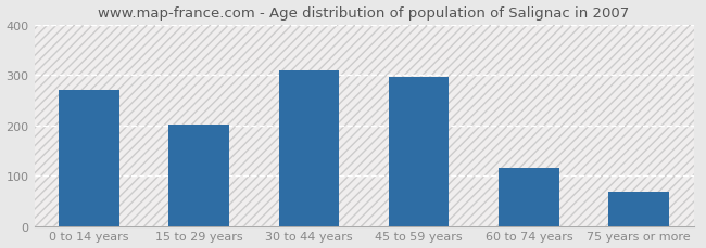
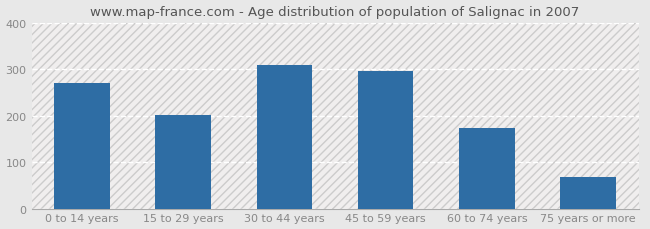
60 to 74 years: 115 -> 173
